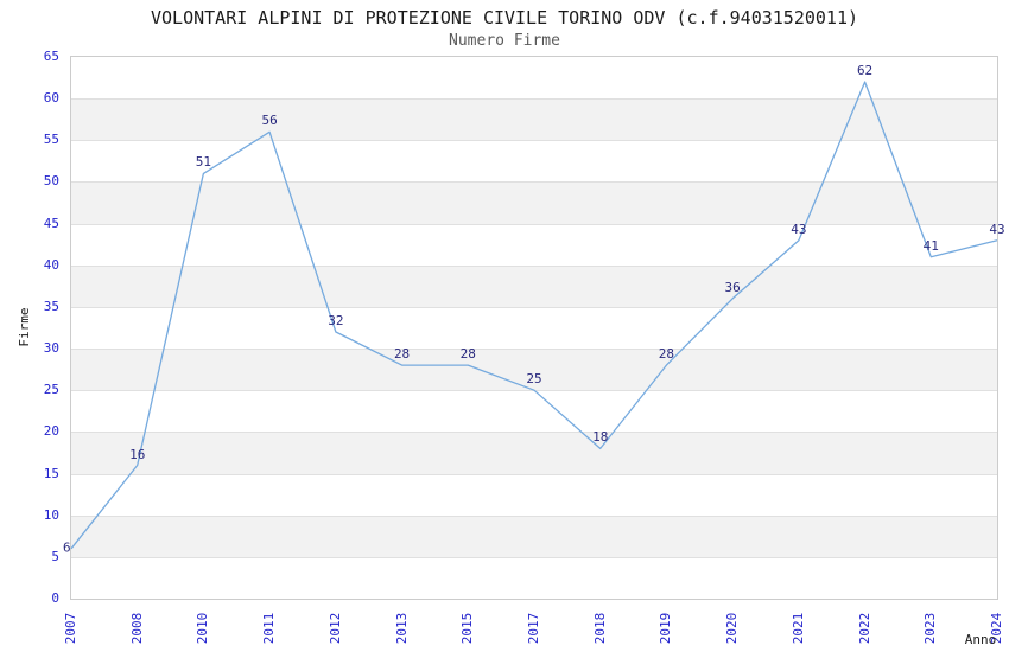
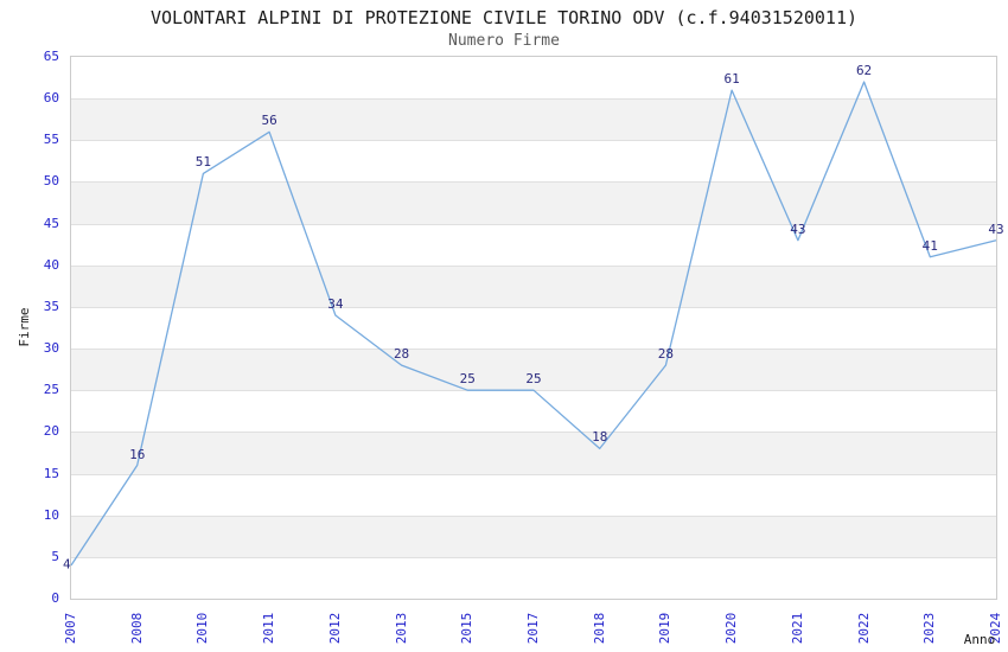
2007: 6 -> 4
2012: 32 -> 34
2015: 28 -> 25
2020: 36 -> 61
